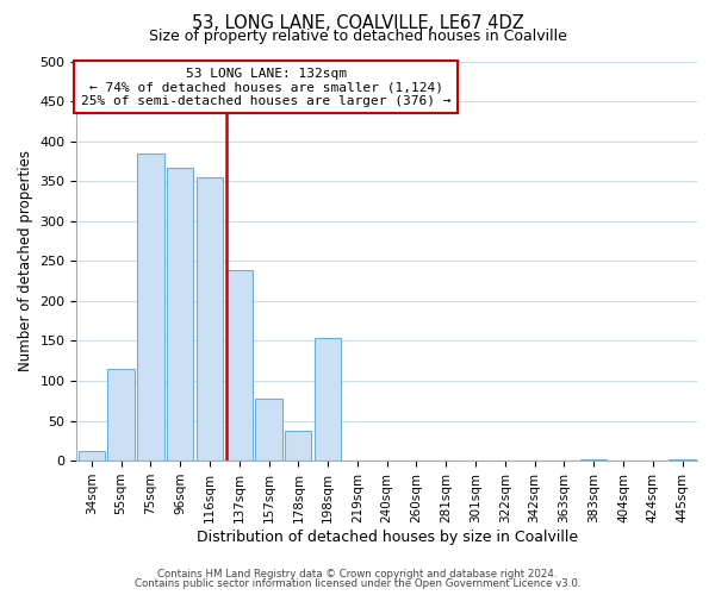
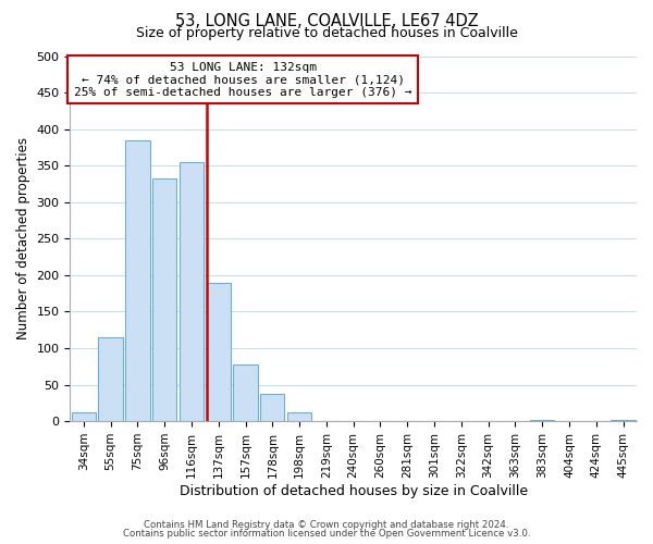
96sqm: 366 -> 332
137sqm: 238 -> 190
198sqm: 154 -> 12
